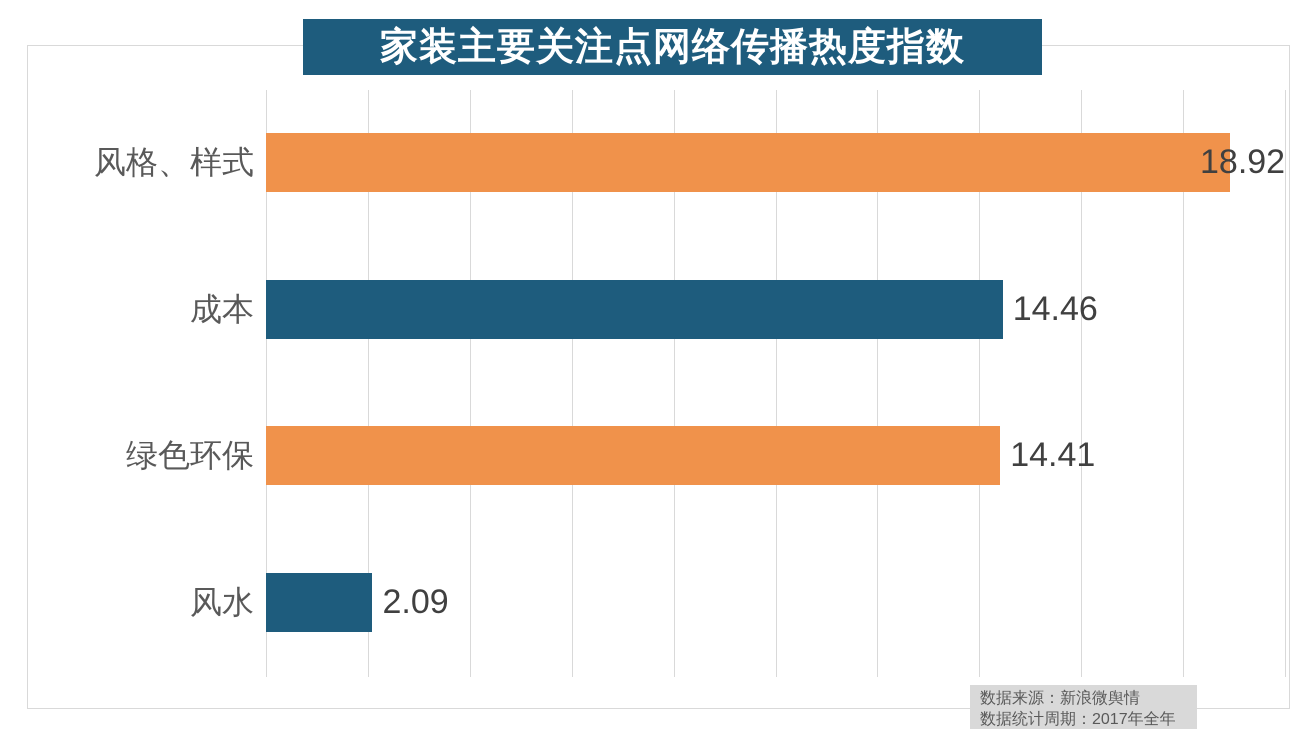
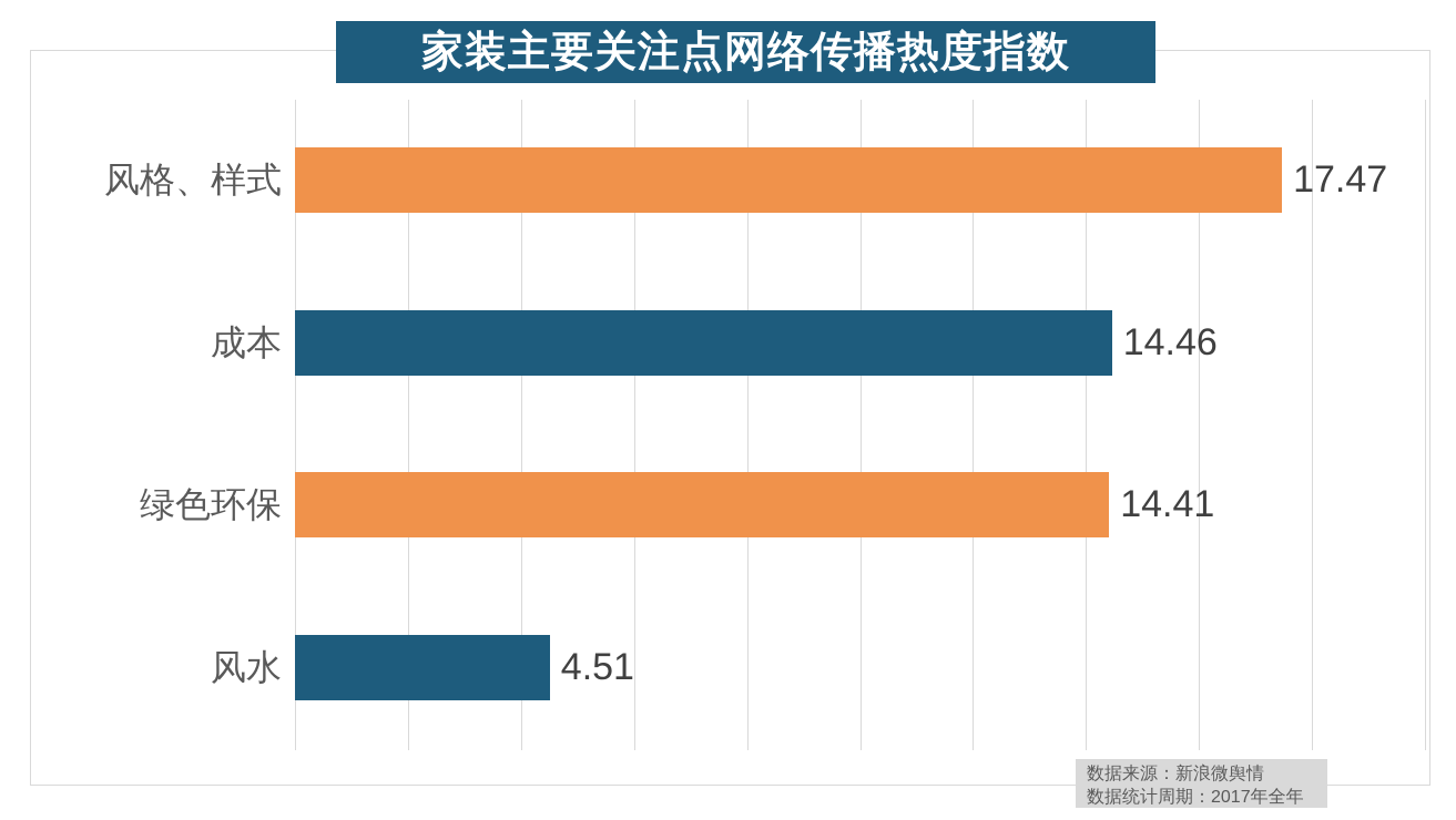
风格、样式: 18.92 -> 17.47
风水: 2.09 -> 4.51
